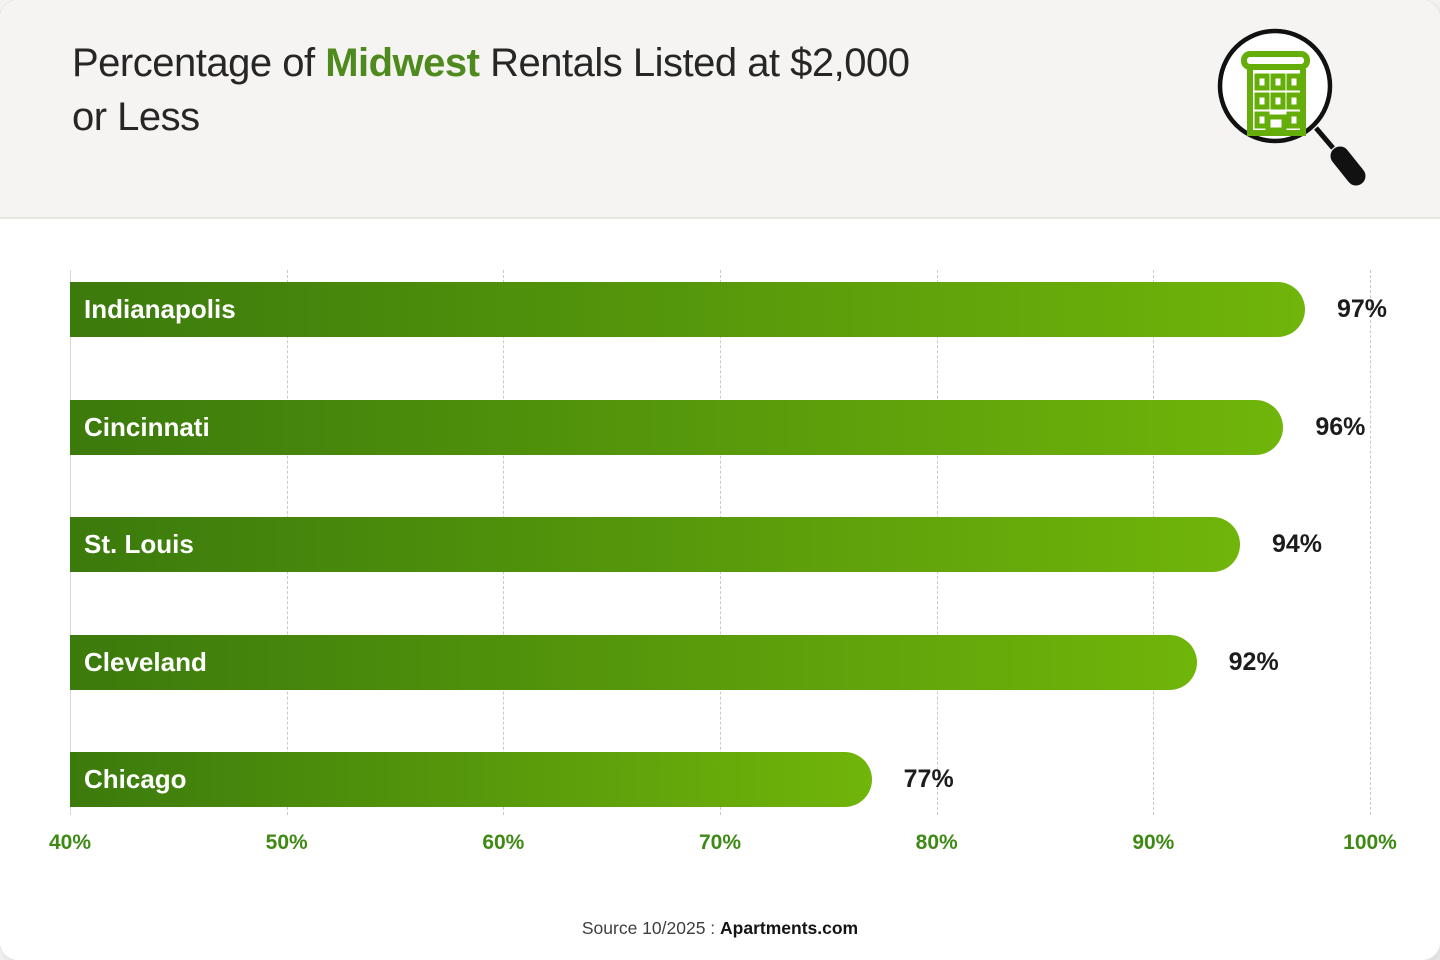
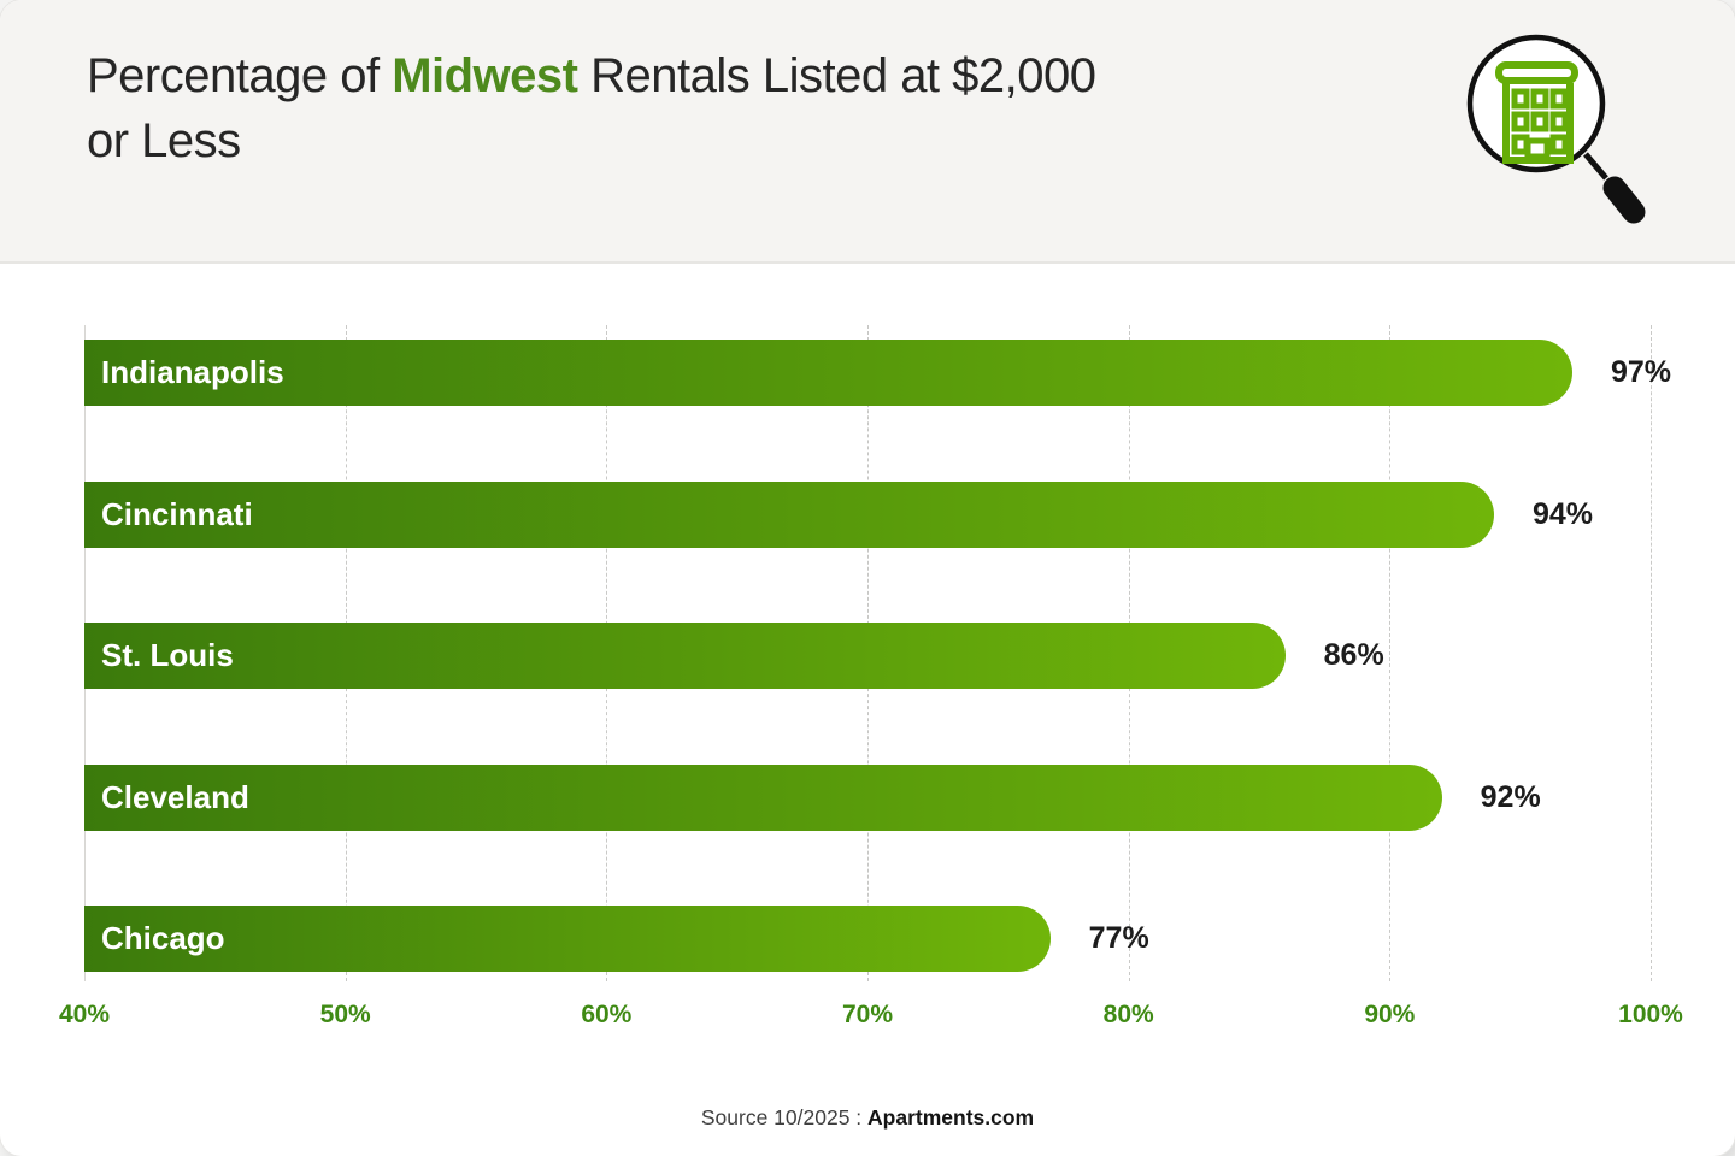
Cincinnati: 96% -> 94%
St. Louis: 94% -> 86%
